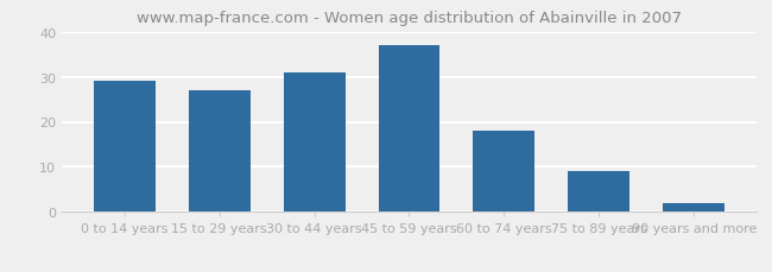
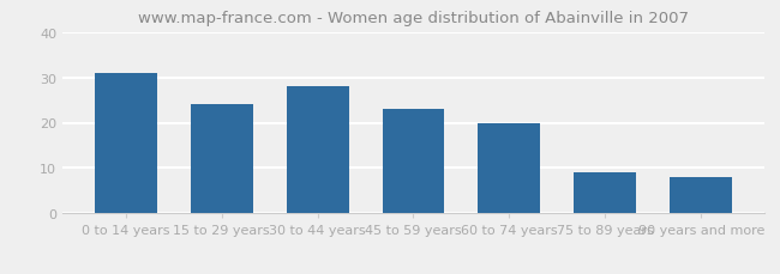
0 to 14 years: 29 -> 31
15 to 29 years: 27 -> 24
30 to 44 years: 31 -> 28
45 to 59 years: 37 -> 23
60 to 74 years: 18 -> 20
90 years and more: 2 -> 8
